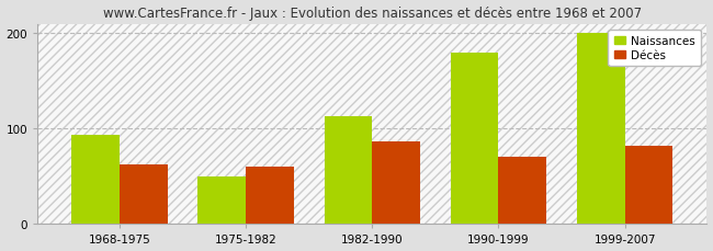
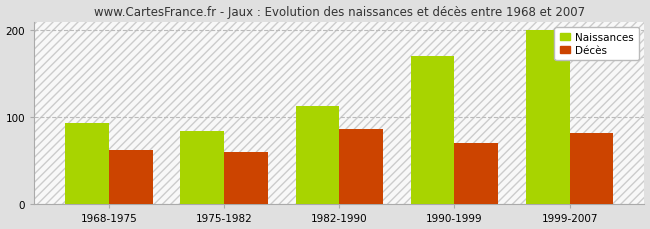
Naissances/1975-1982: 50 -> 84
Naissances/1990-1999: 180 -> 170
